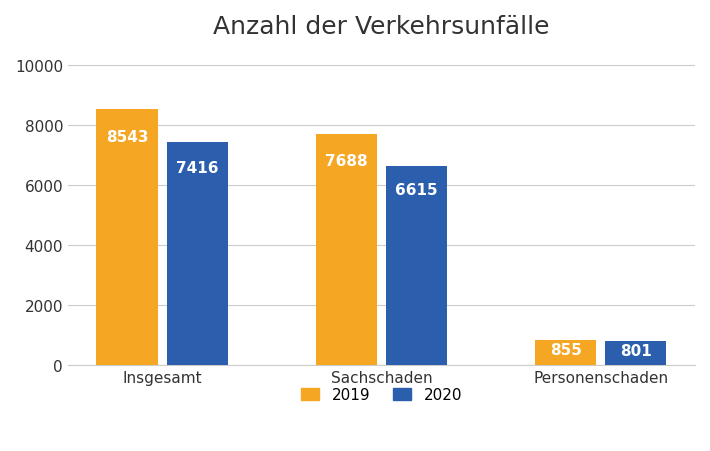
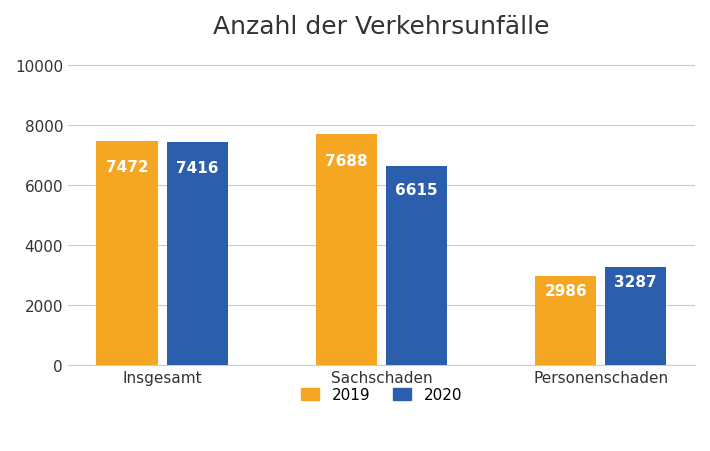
2019/Insgesamt: 8543 -> 7472
2019/Personenschaden: 855 -> 2986
2020/Personenschaden: 801 -> 3287
